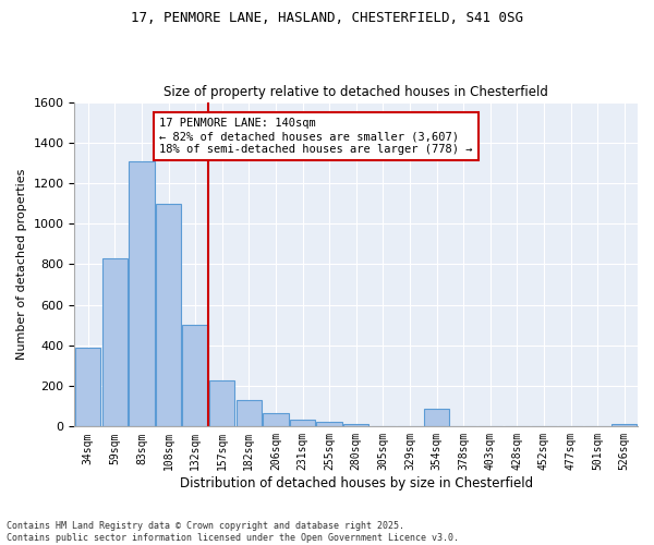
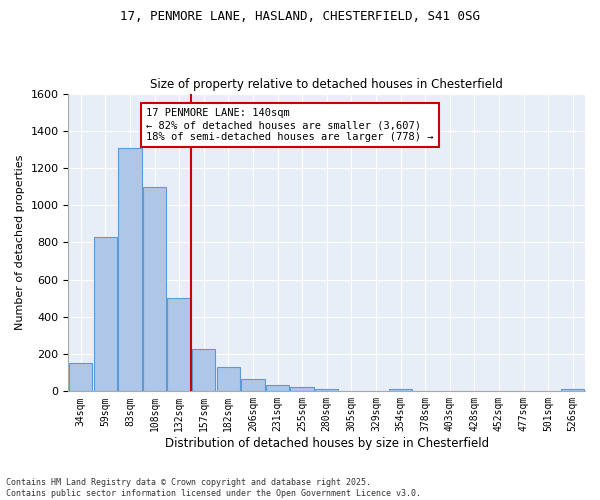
34sqm: 390 -> 150
354sqm: 90 -> 20
